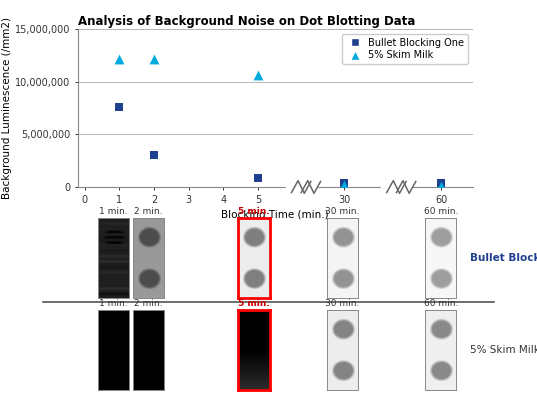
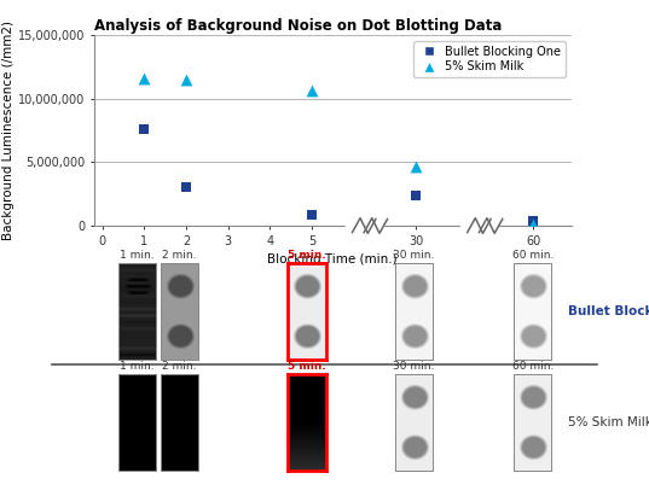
5% Skim Milk/1: 12,100,000 -> 11,600,000
5% Skim Milk/2: 12,100,000 -> 11,500,000
Bullet Blocking One/30: 400,000 -> 2,400,000
5% Skim Milk/30: 200,000 -> 4,600,000
